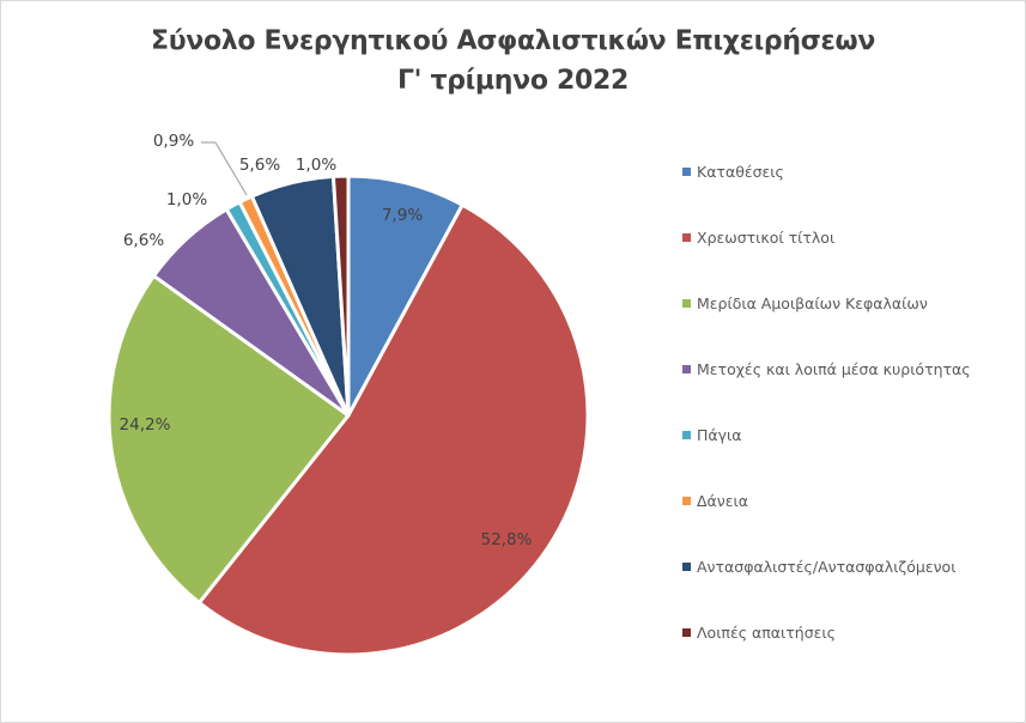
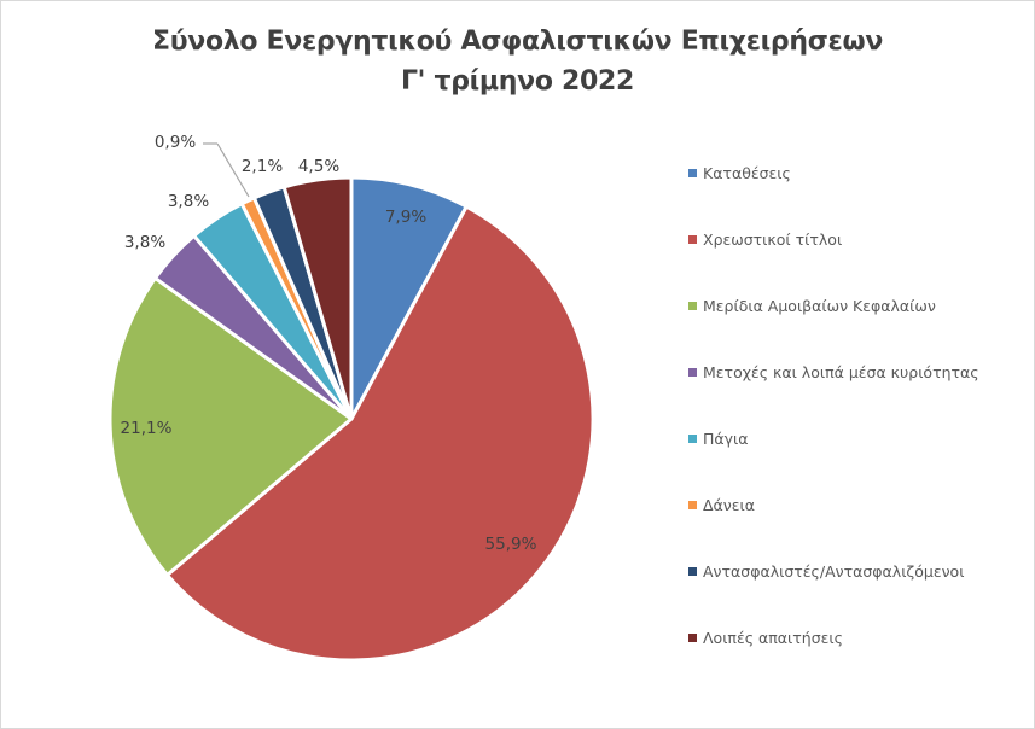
Χρεωστικοί τίτλοι: 52,8% -> 55,9%
Μερίδια Αμοιβαίων Κεφαλαίων: 24,2% -> 21,1%
Μετοχές και λοιπά μέσα κυριότητας: 6,6% -> 3,8%
Πάγια: 1,0% -> 3,8%
Αντασφαλιστές/Αντασφαλιζόμενοι: 5,6% -> 2,1%
Λοιπές απαιτήσεις: 1,0% -> 4,5%
